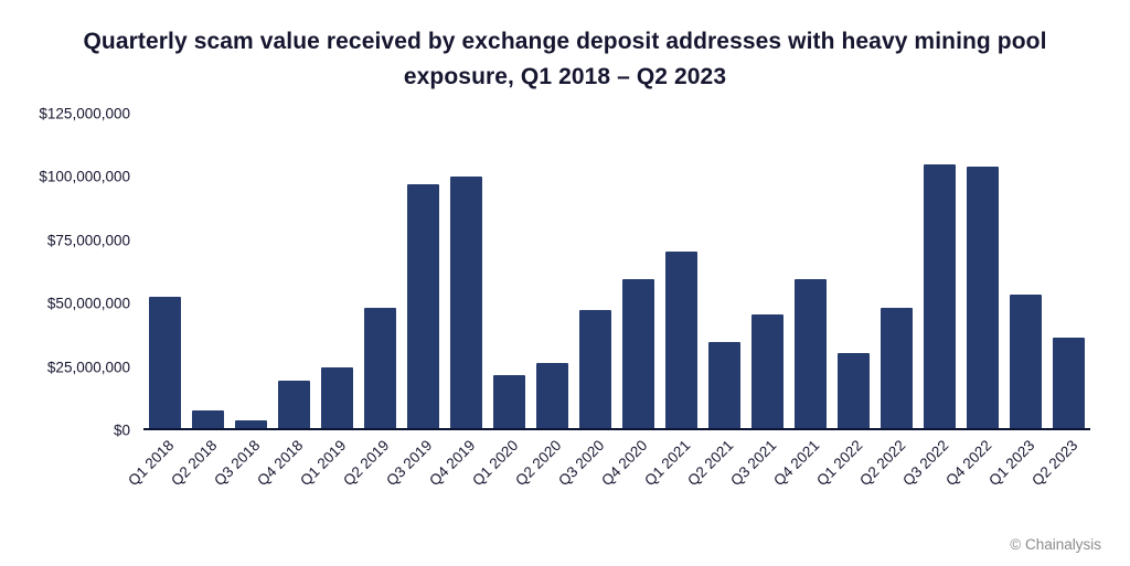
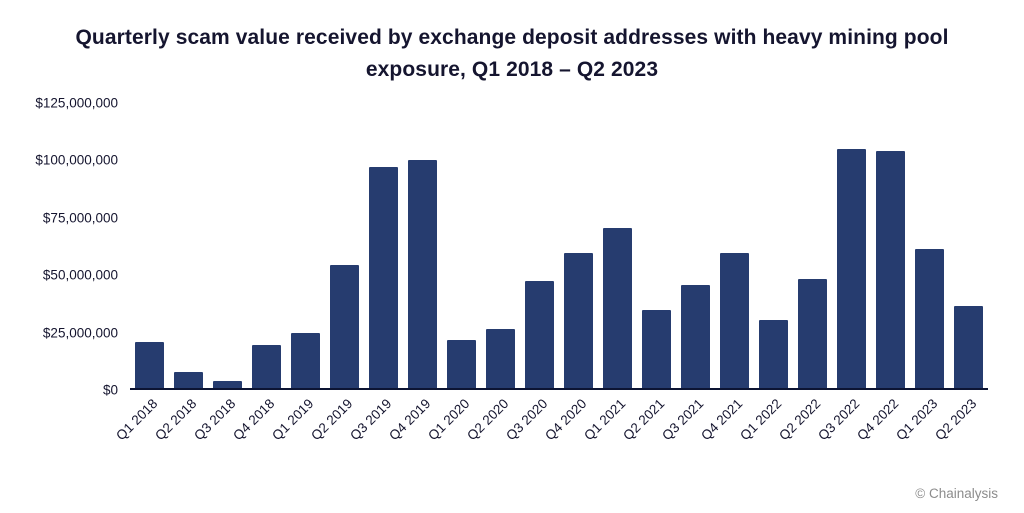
Q1 2018: $52000000 -> $20000000
Q2 2019: $48000000 -> $54000000
Q1 2023: $53000000 -> $61000000
